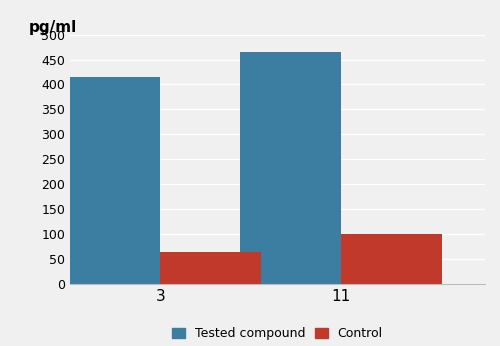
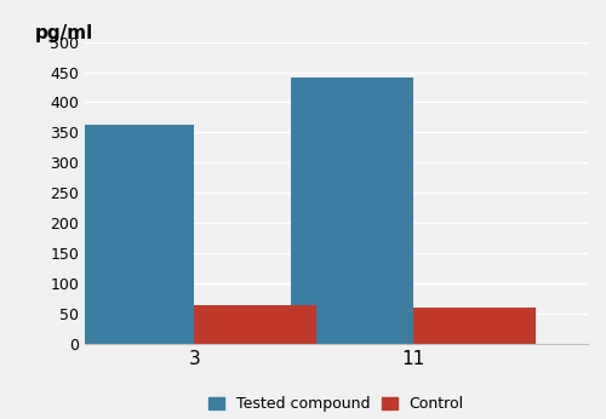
Tested compound/3: 415 -> 363
Tested compound/11: 465 -> 440
Control/11: 100 -> 60
